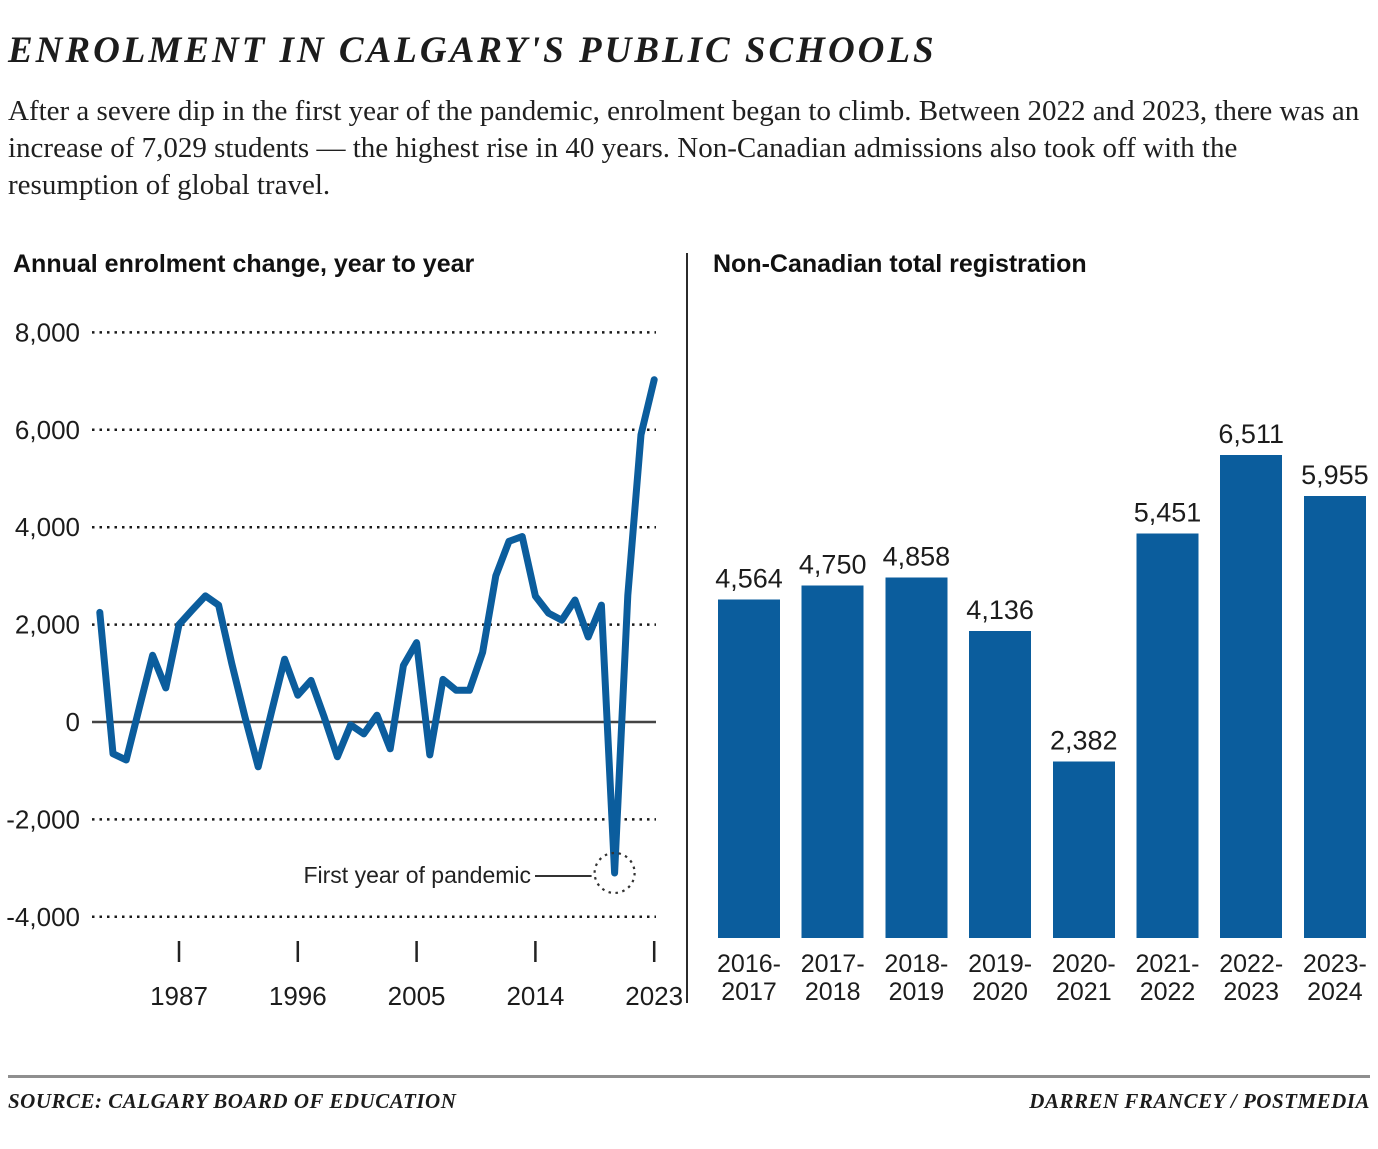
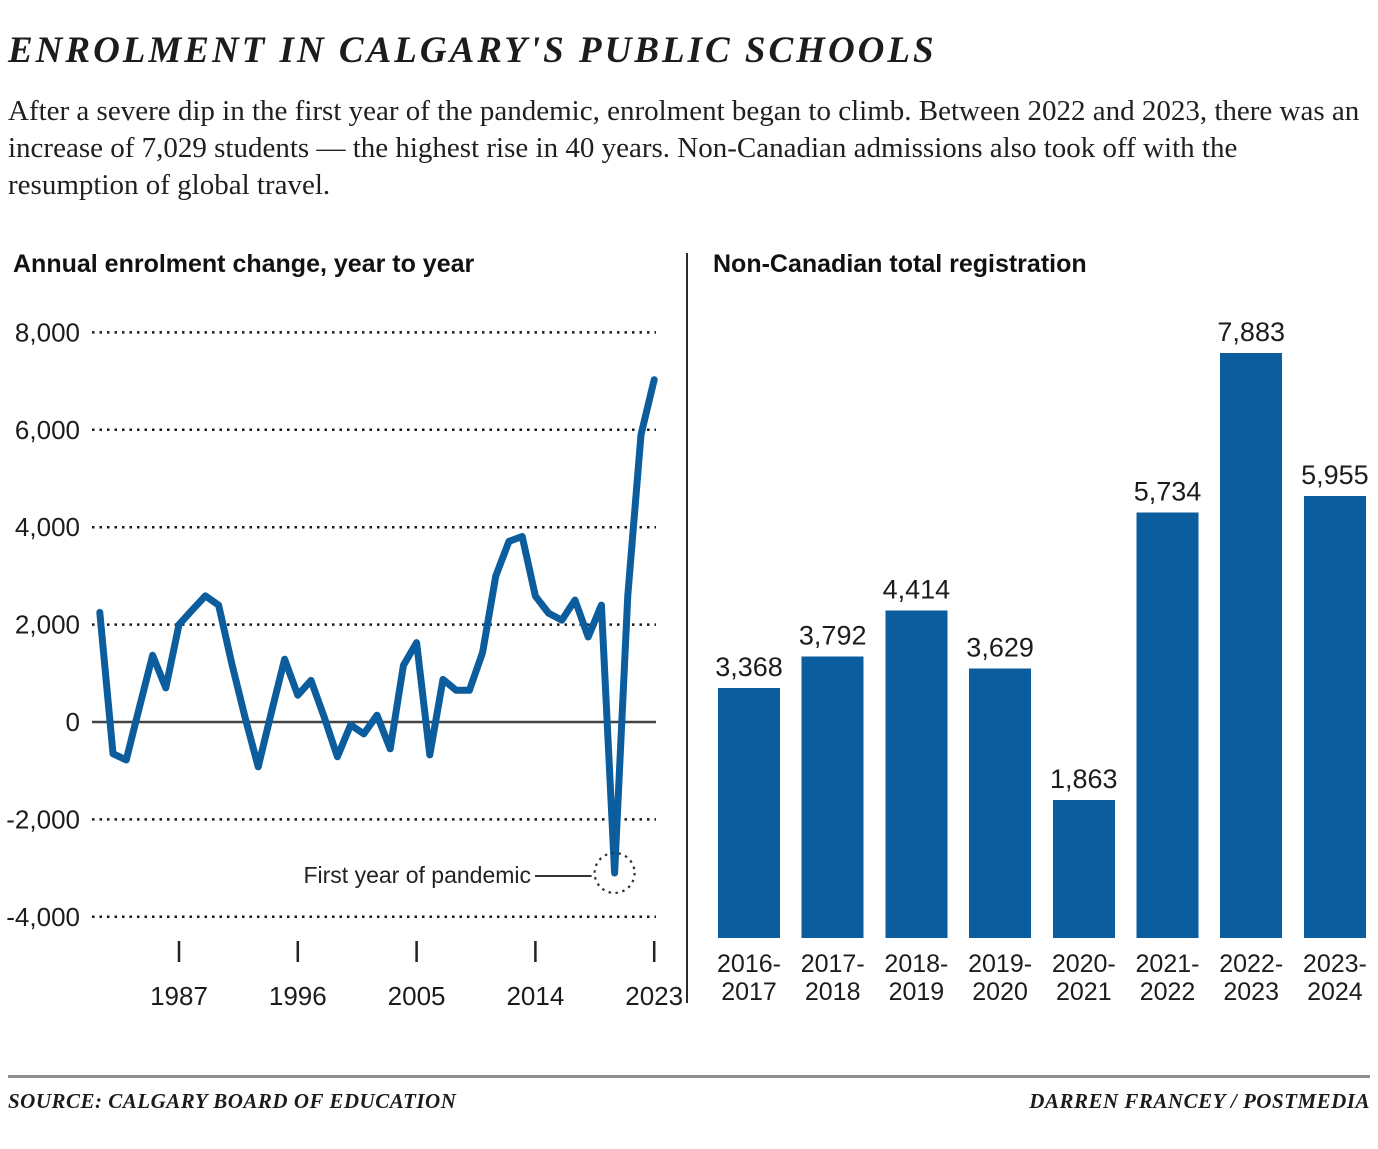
Non-Canadian total registration/2016-2017: 4,564 -> 3,368
Non-Canadian total registration/2017-2018: 4,750 -> 3,792
Non-Canadian total registration/2018-2019: 4,858 -> 4,414
Non-Canadian total registration/2019-2020: 4,136 -> 3,629
Non-Canadian total registration/2020-2021: 2,382 -> 1,863
Non-Canadian total registration/2021-2022: 5,451 -> 5,734
Non-Canadian total registration/2022-2023: 6,511 -> 7,883
